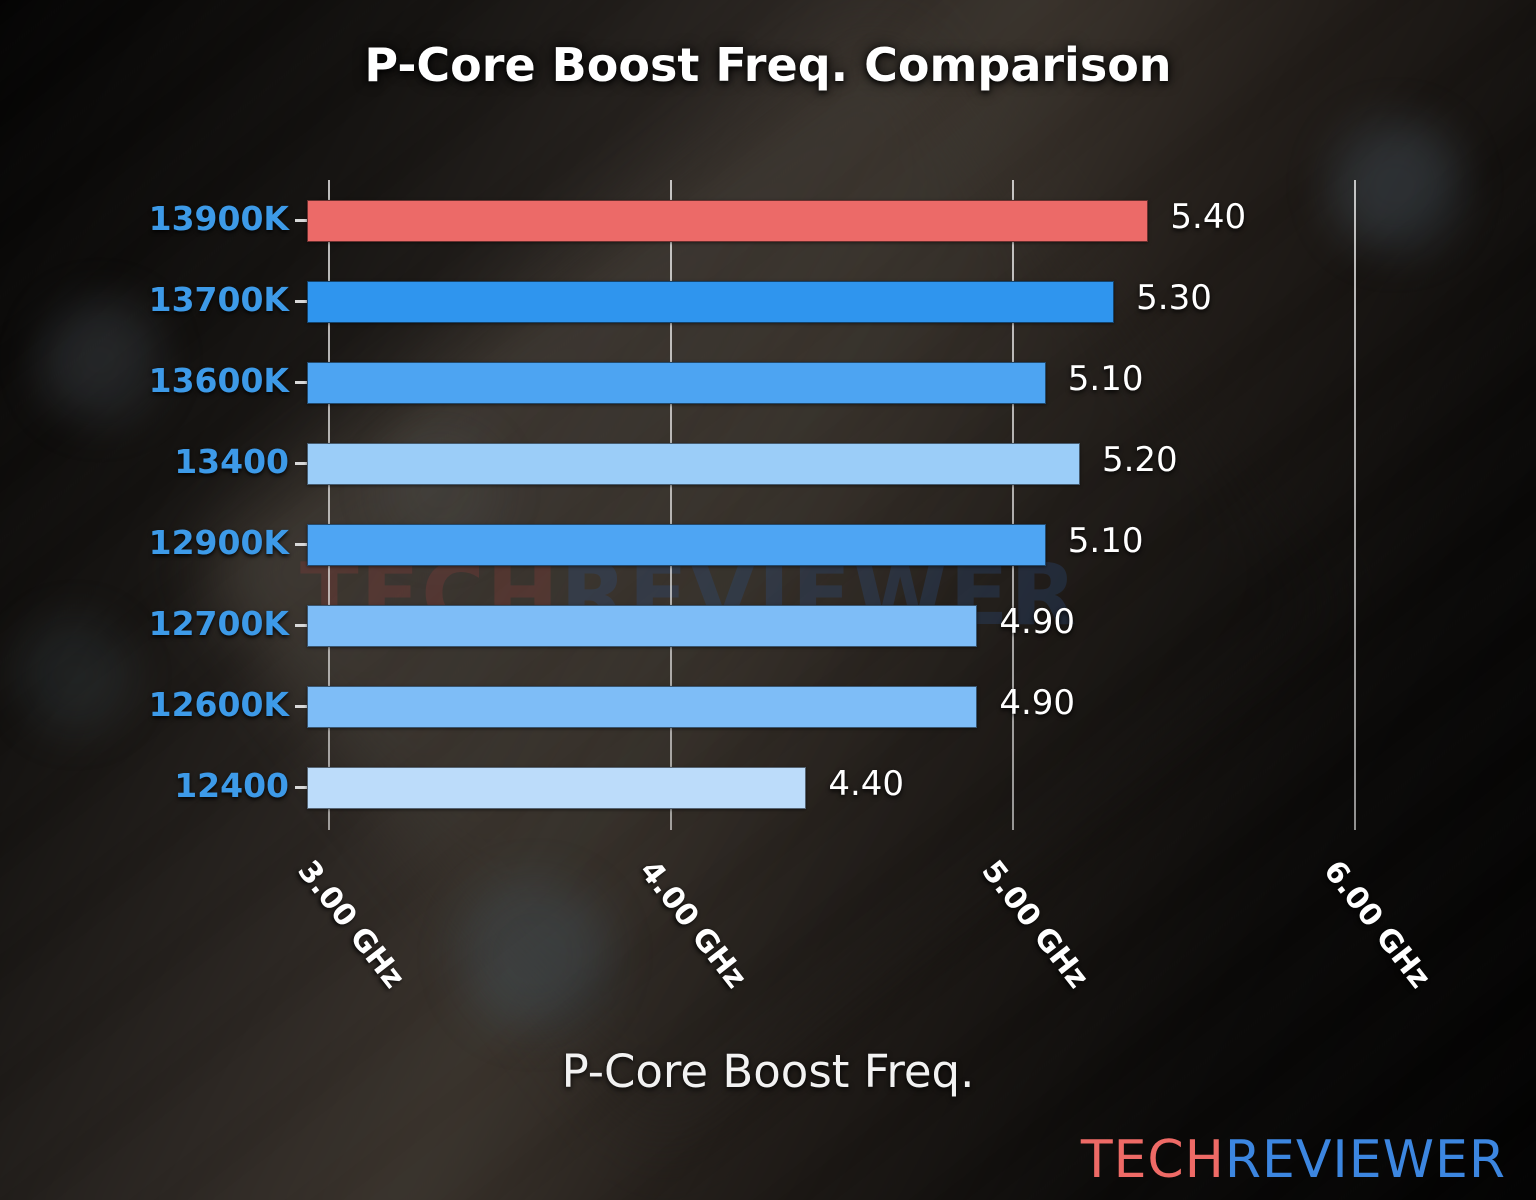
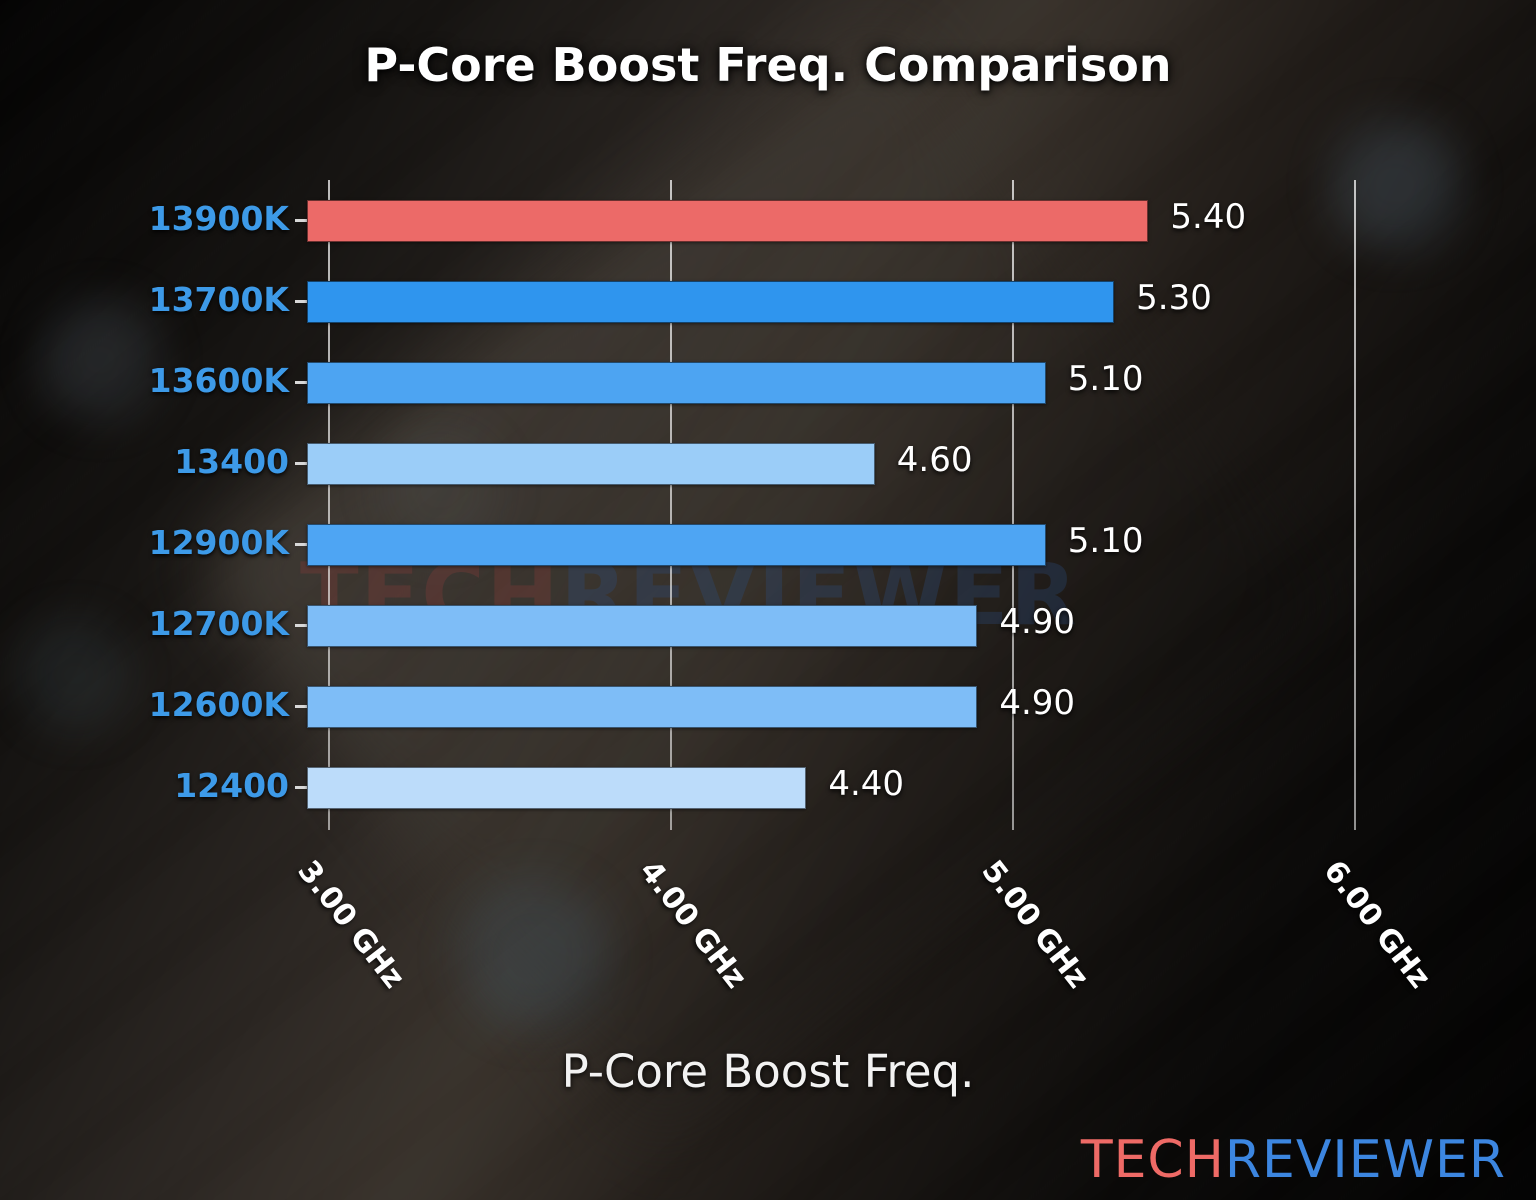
13400: 5.20 -> 4.60
